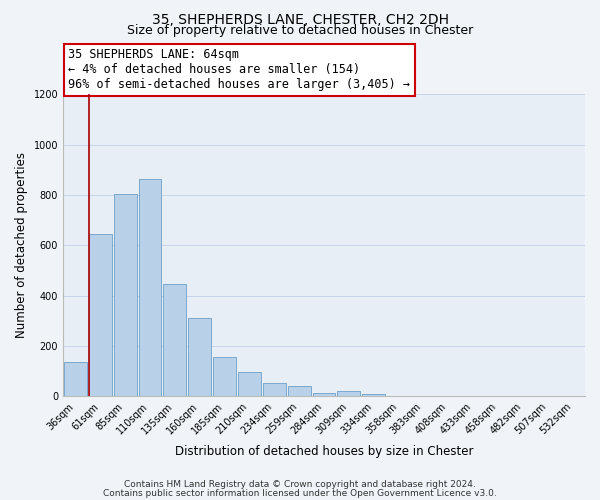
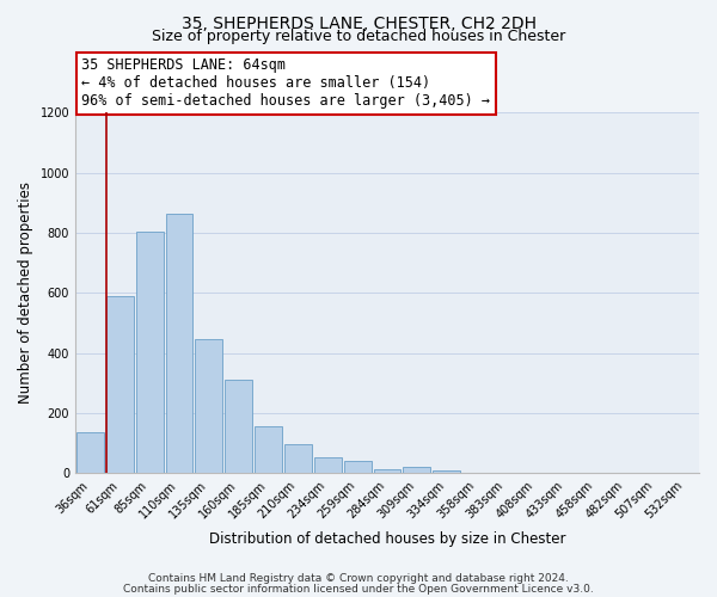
61sqm: 645 -> 590
